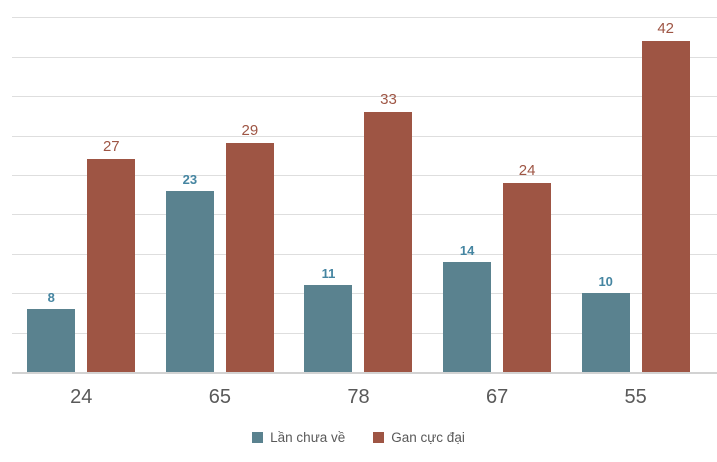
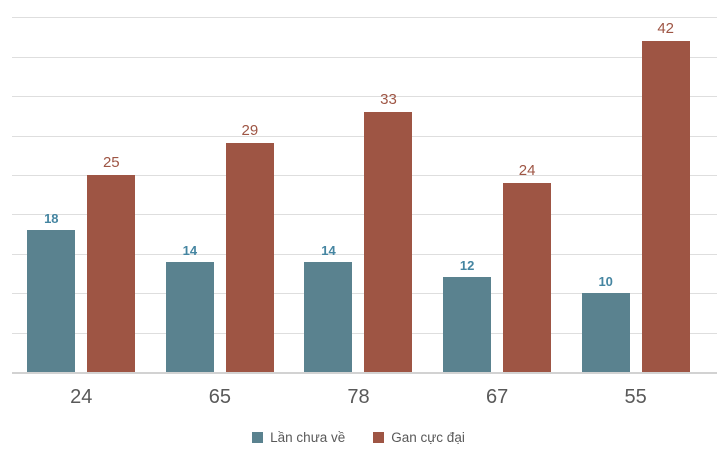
Lần chưa về/24: 8 -> 18
Gan cực đại/24: 27 -> 25
Lần chưa về/65: 23 -> 14
Lần chưa về/78: 11 -> 14
Lần chưa về/67: 14 -> 12
